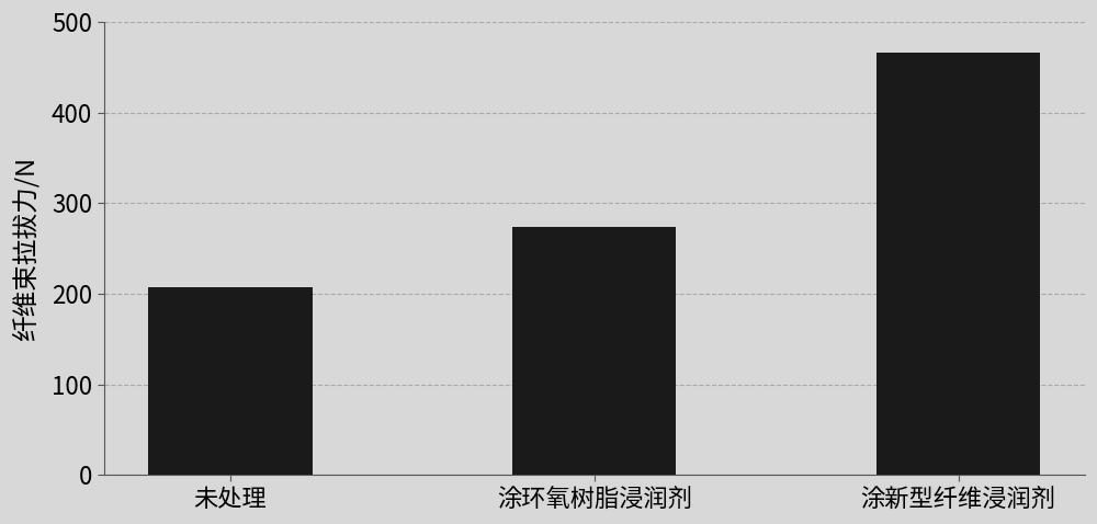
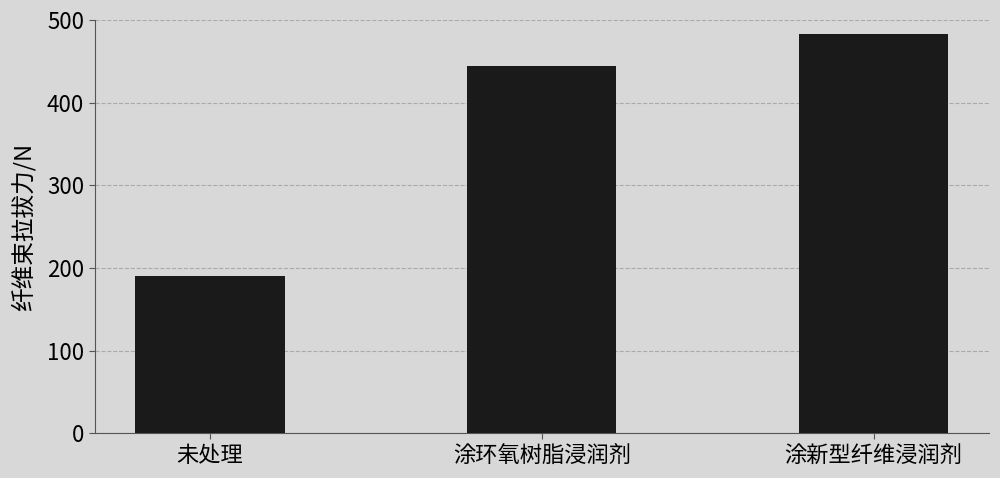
未处理: 208 -> 190
涂环氧树脂浸润剂: 274 -> 445
涂新型纤维浸润剂: 466 -> 483
